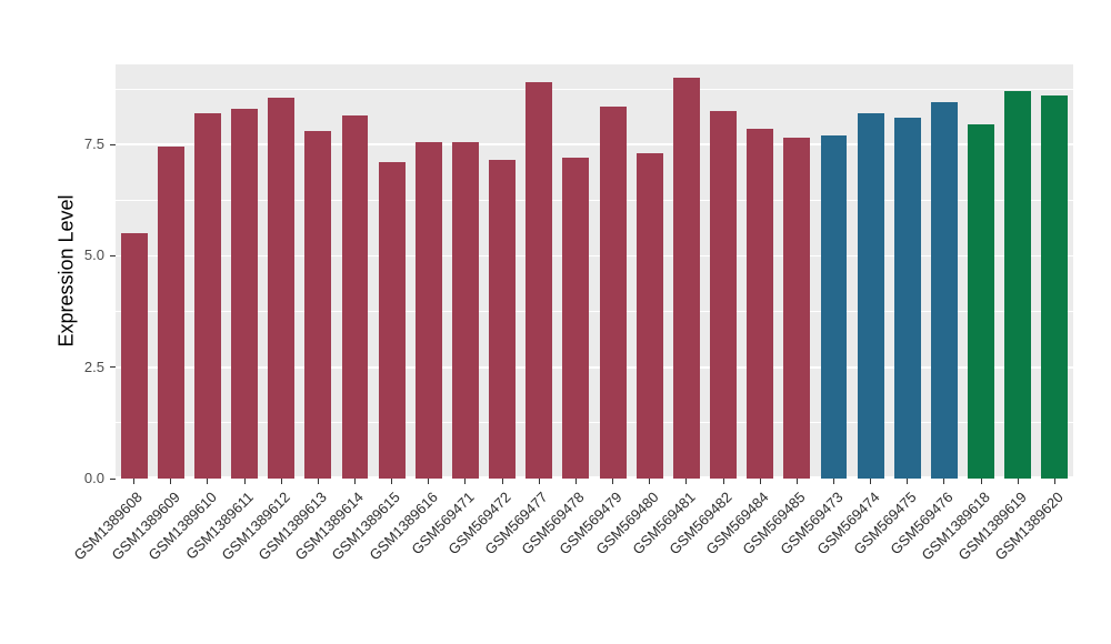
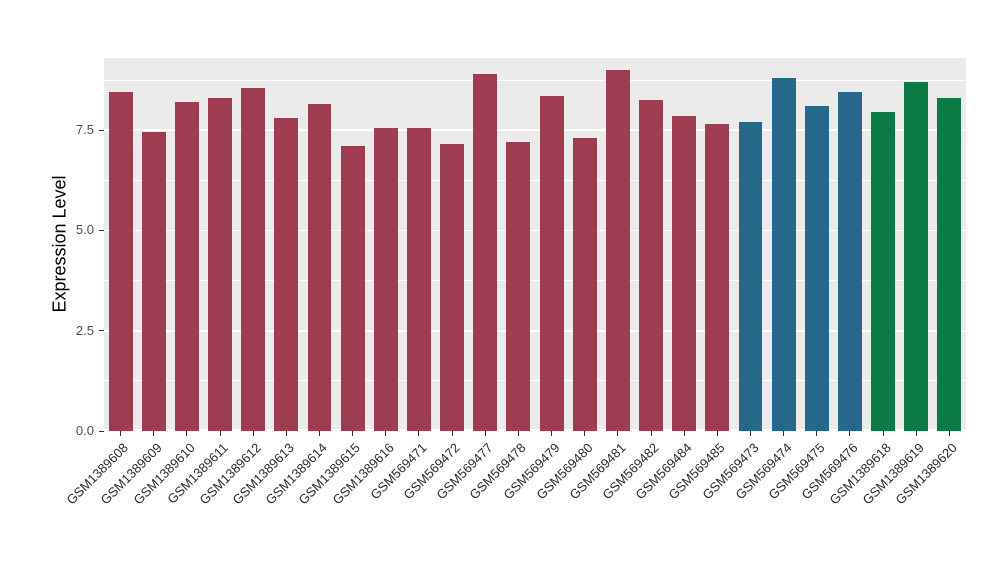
GSM1389608: 5.5 -> 8.4
GSM569474: 8.2 -> 8.8
GSM1389620: 8.6 -> 8.3
